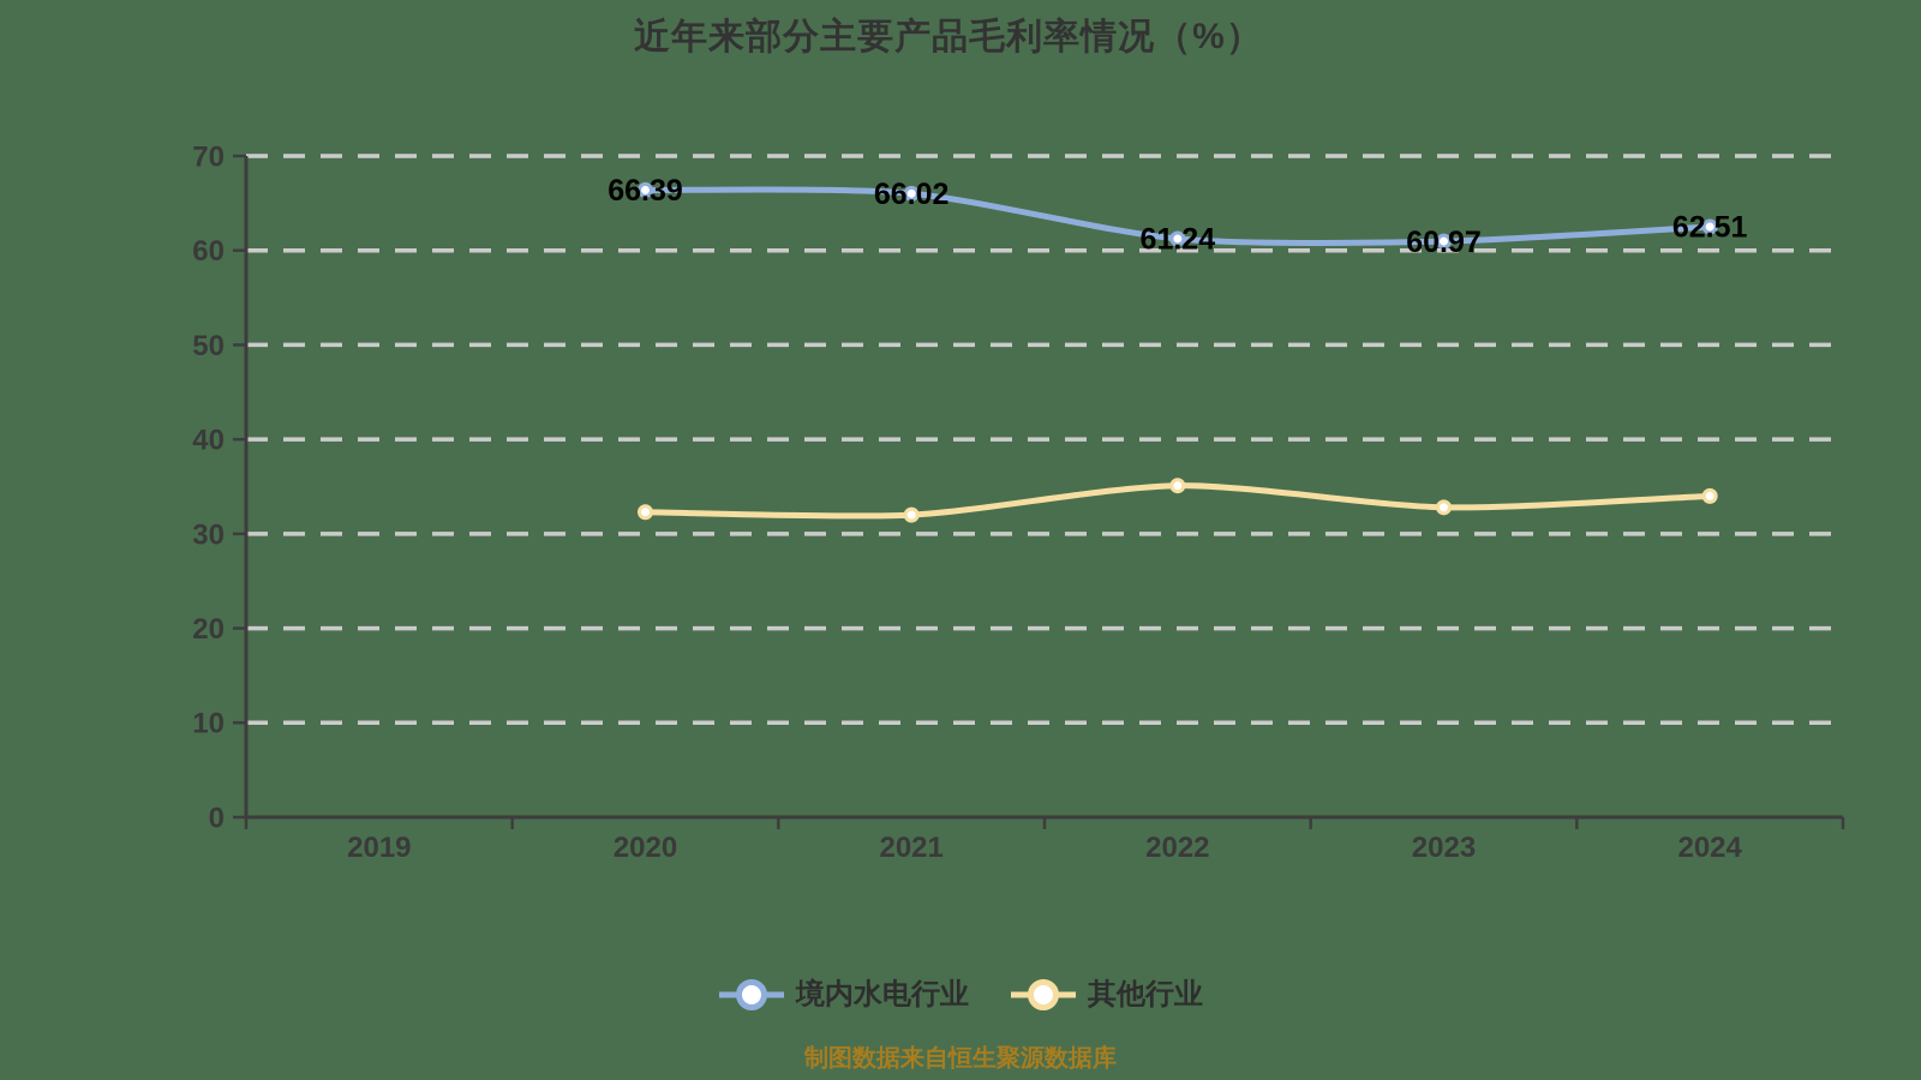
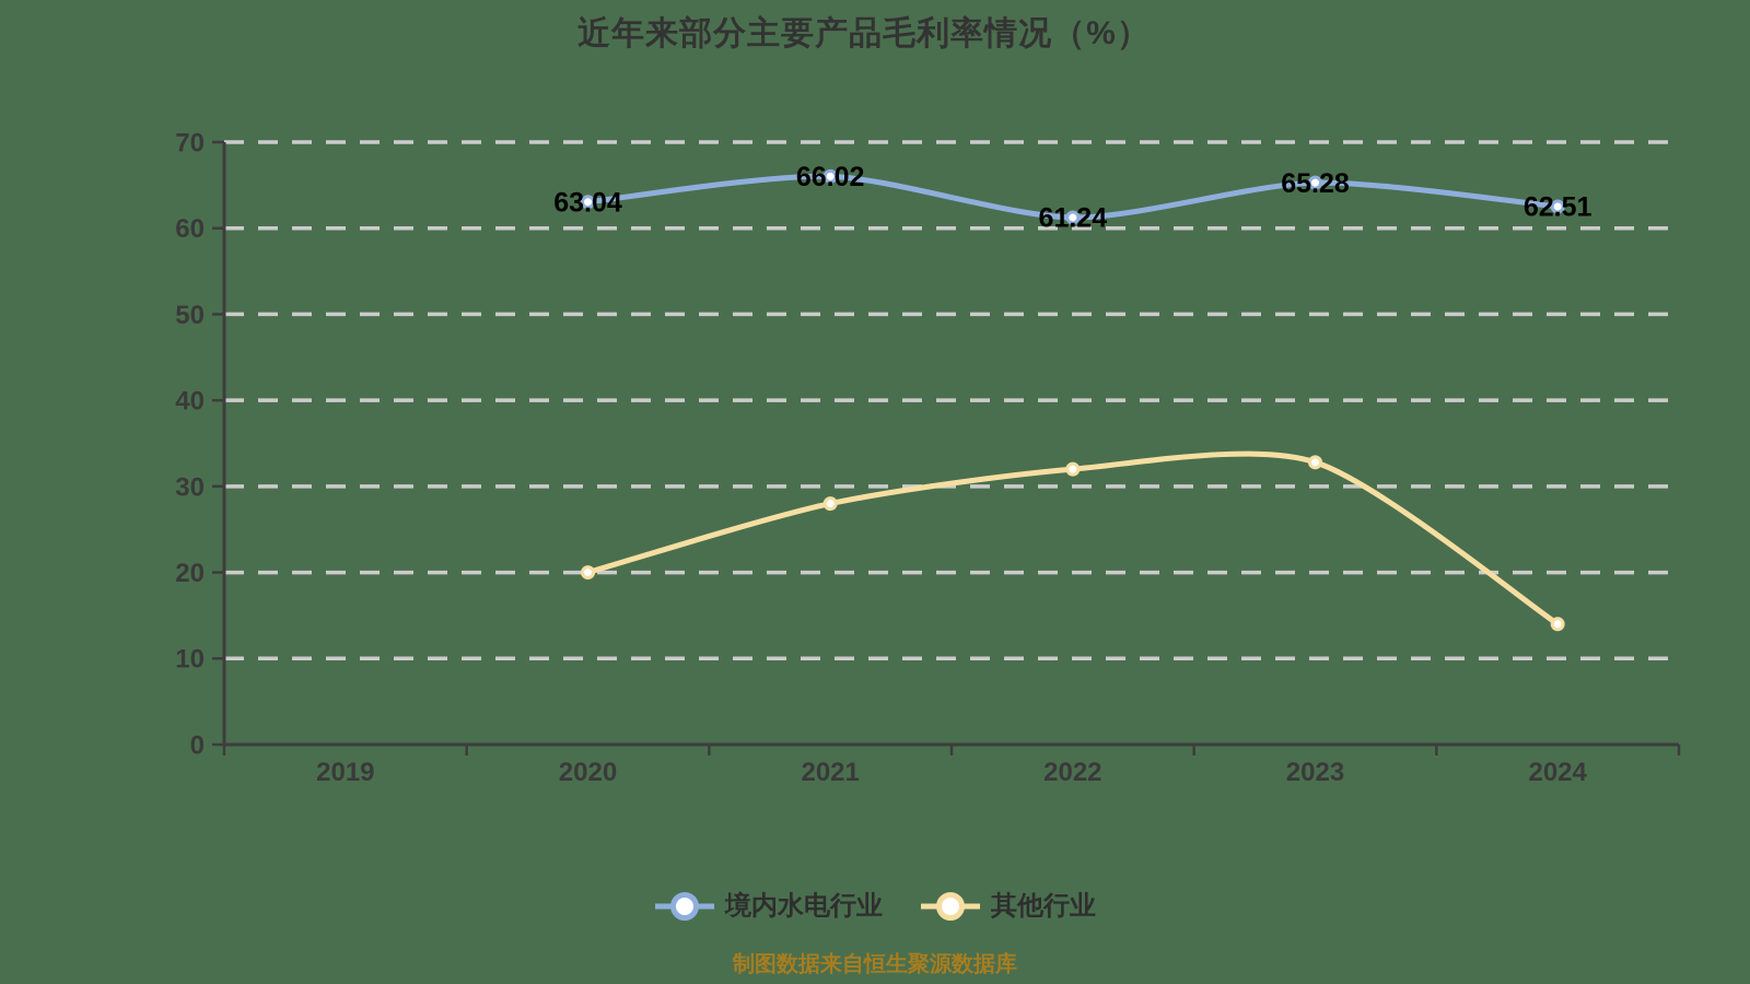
境内水电行业/2020: 66.39 -> 63.04
其他行业/2020: 32 -> 20
其他行业/2021: 32 -> 28
其他行业/2022: 35 -> 32
境内水电行业/2023: 60.97 -> 65.28
其他行业/2024: 34 -> 14
